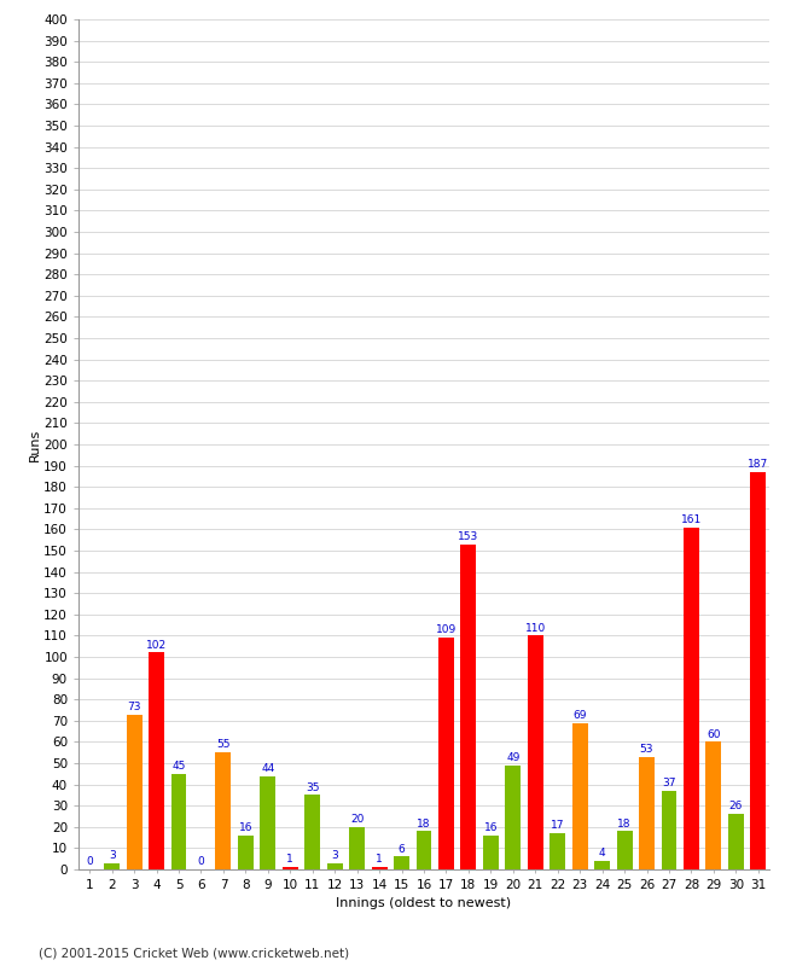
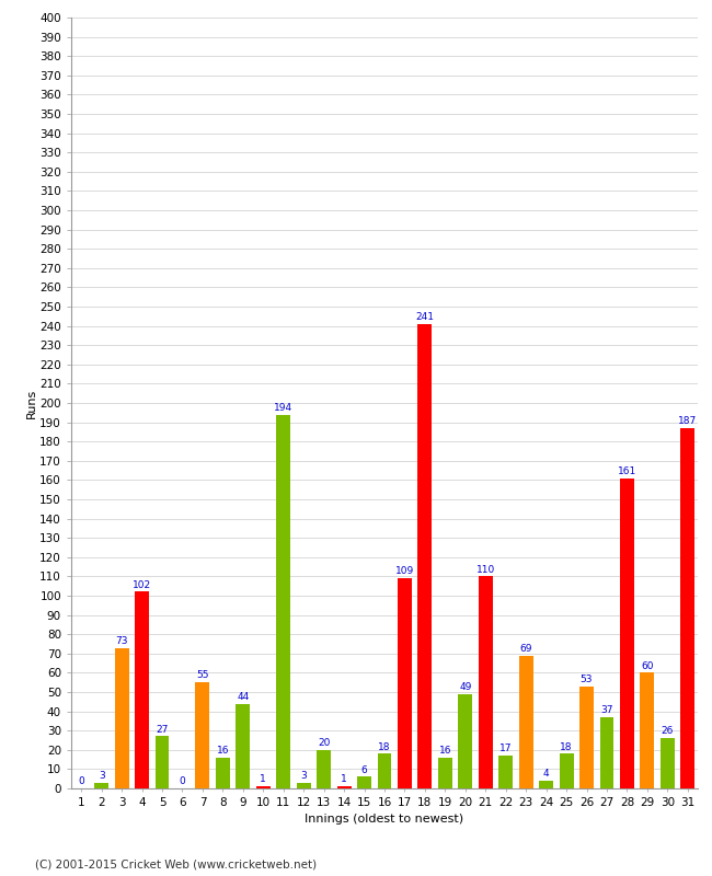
5: 45 -> 27
11: 35 -> 194
18: 153 -> 241
